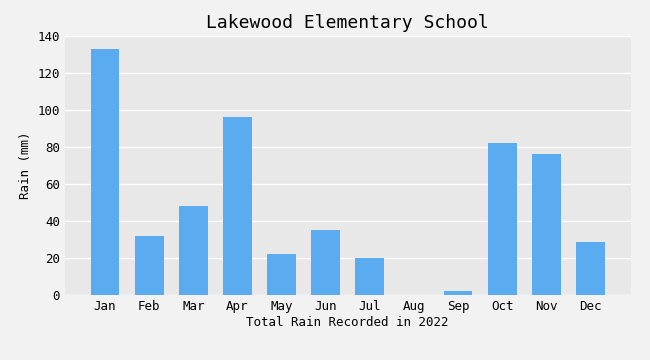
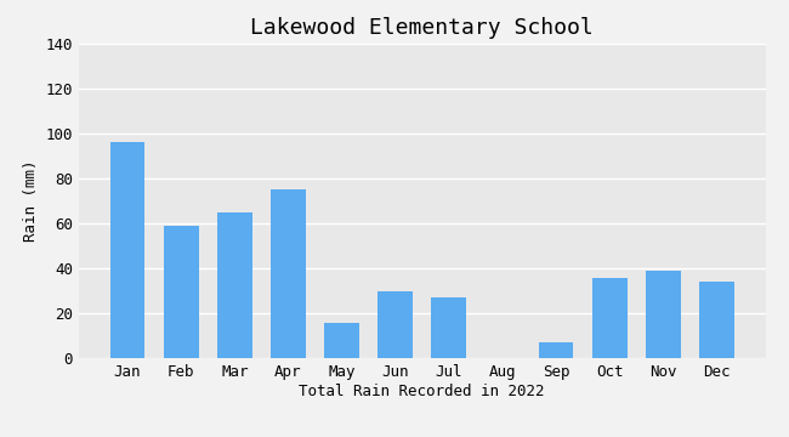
Jan: 133 -> 96
Feb: 32 -> 59
Mar: 48 -> 65
Apr: 96 -> 75
May: 22 -> 16
Jun: 35 -> 30
Jul: 20 -> 27
Sep: 2 -> 7
Oct: 82 -> 36
Nov: 76 -> 39
Dec: 29 -> 34
